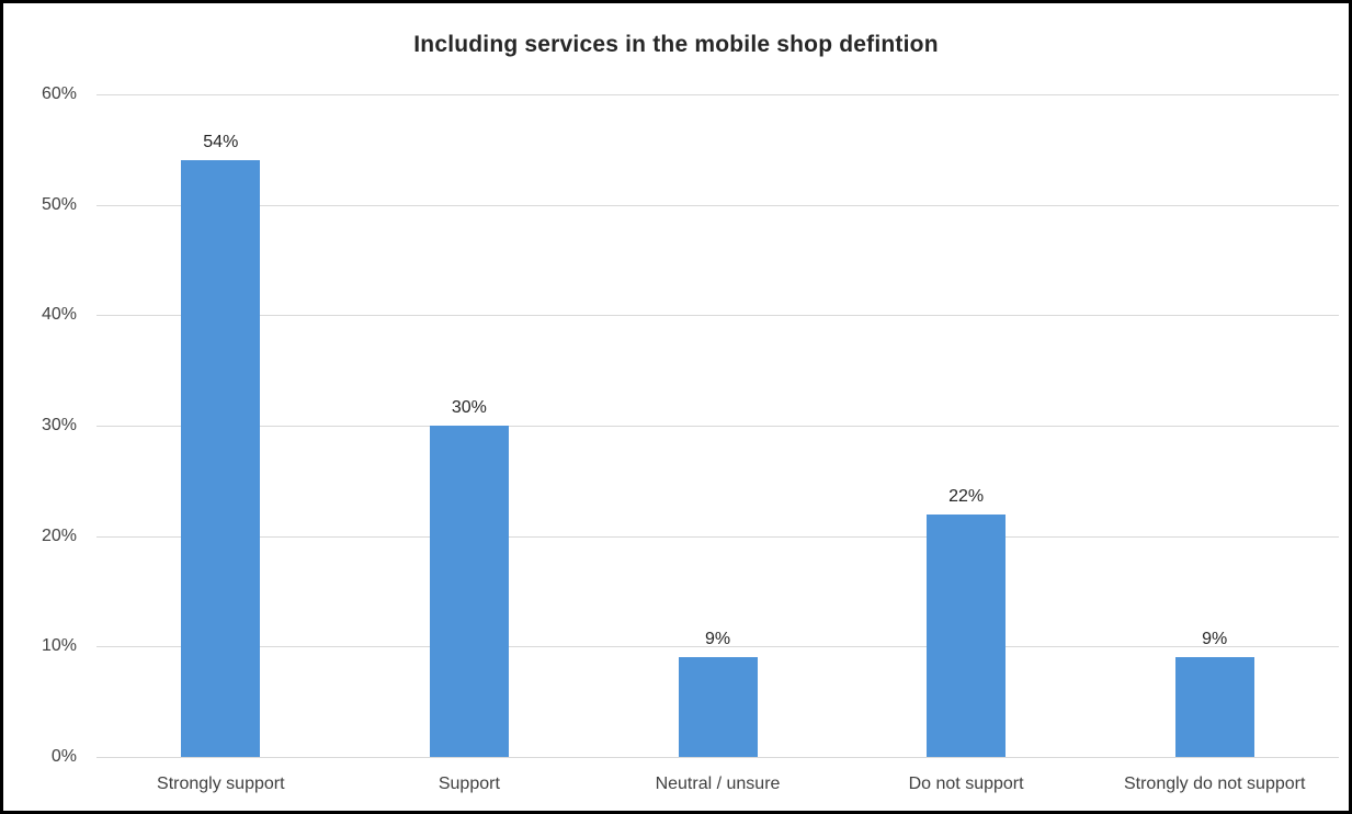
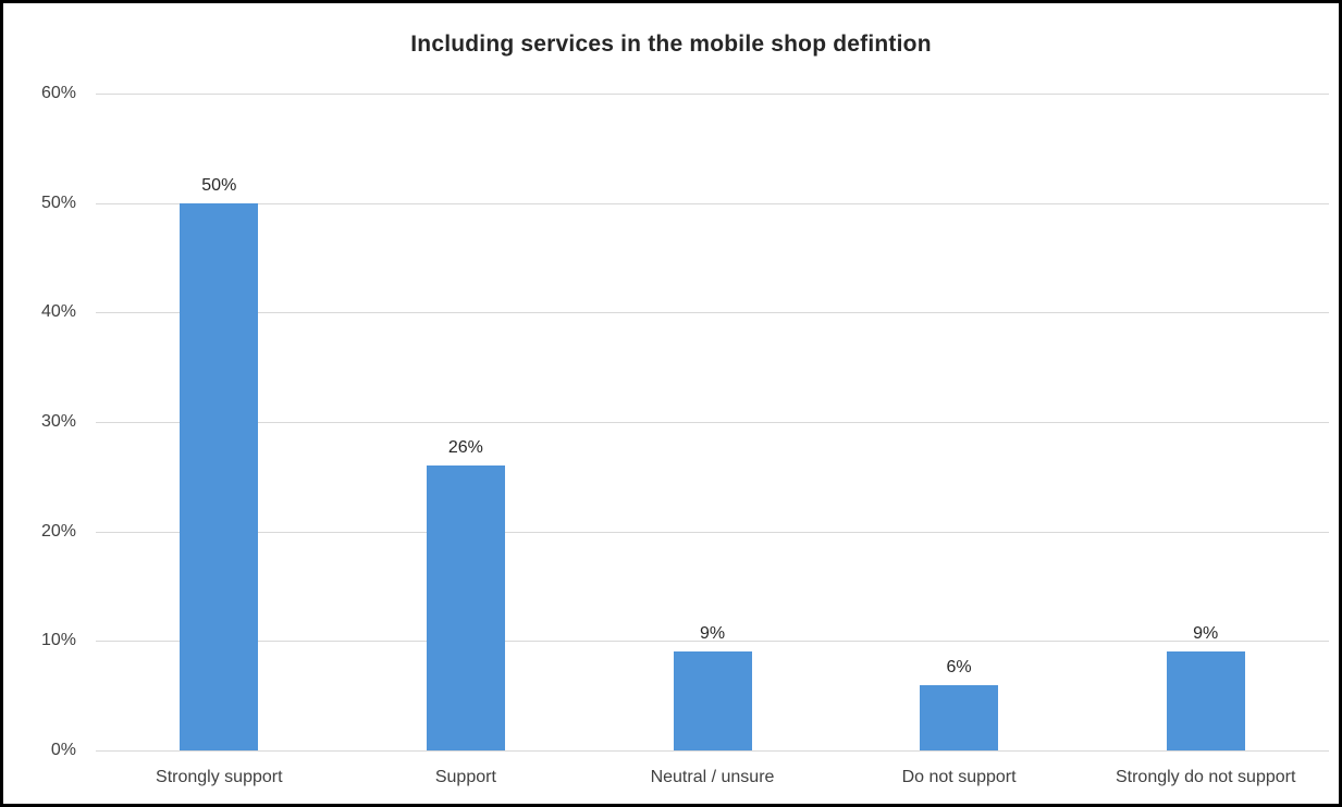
Strongly support: 54% -> 50%
Support: 30% -> 26%
Do not support: 22% -> 6%
